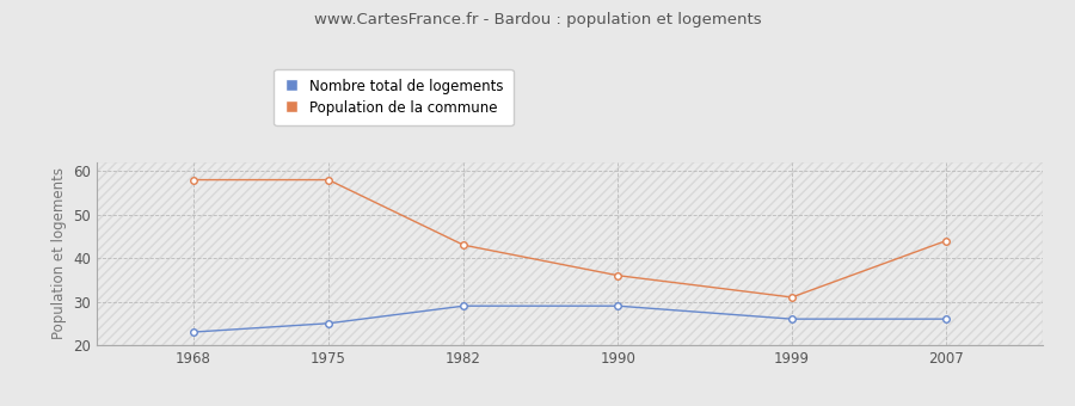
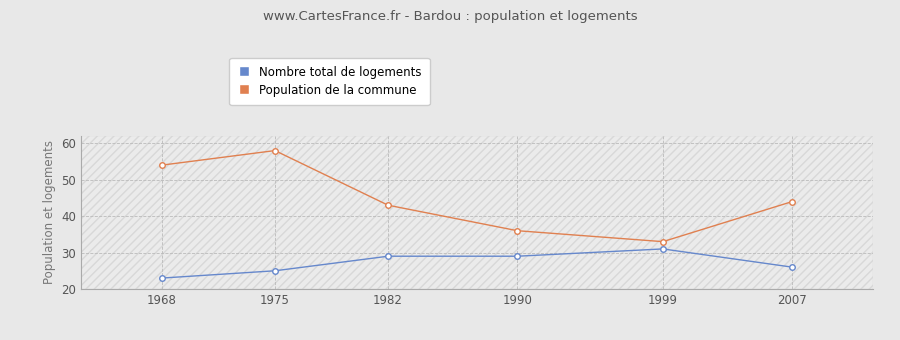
Population de la commune/1968: 58 -> 54
Nombre total de logements/1999: 26 -> 31
Population de la commune/1999: 31 -> 33
